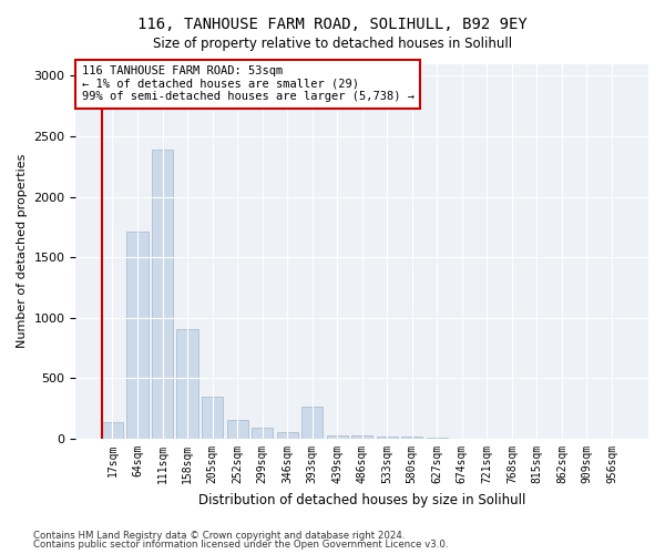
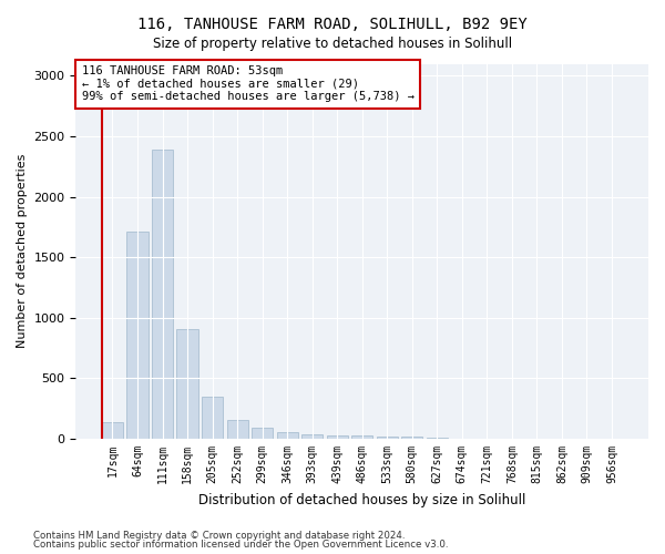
393sqm: 270 -> 40
